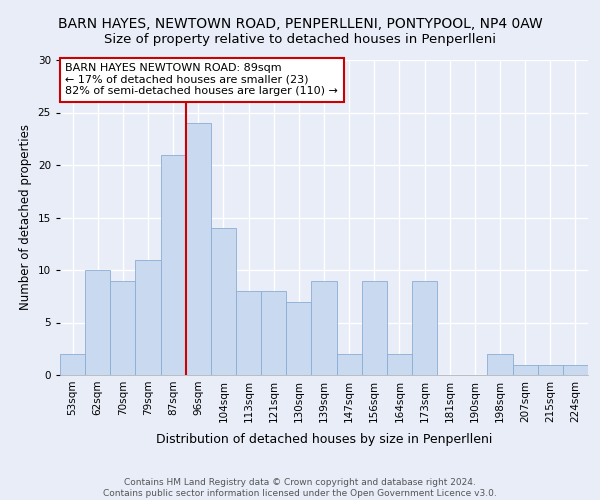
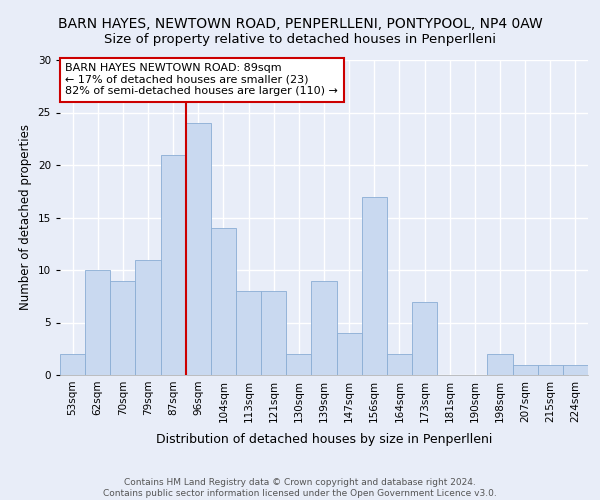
130sqm: 7 -> 2
147sqm: 2 -> 4
156sqm: 9 -> 17
173sqm: 9 -> 7
